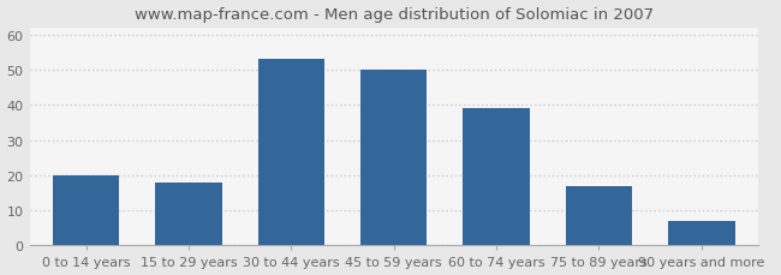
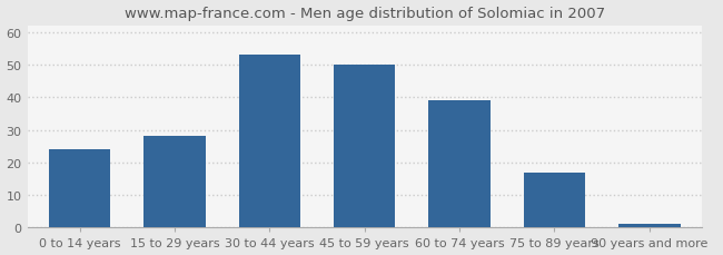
0 to 14 years: 20 -> 24
15 to 29 years: 18 -> 28
90 years and more: 7 -> 1
